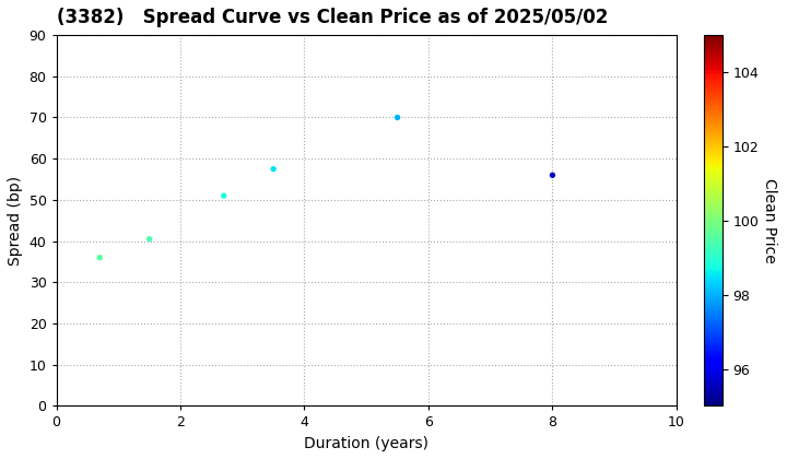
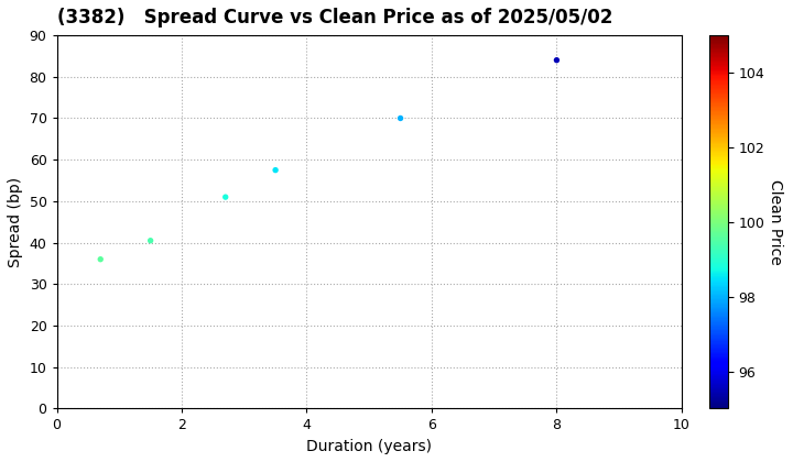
8: 56.0 -> 84.0
